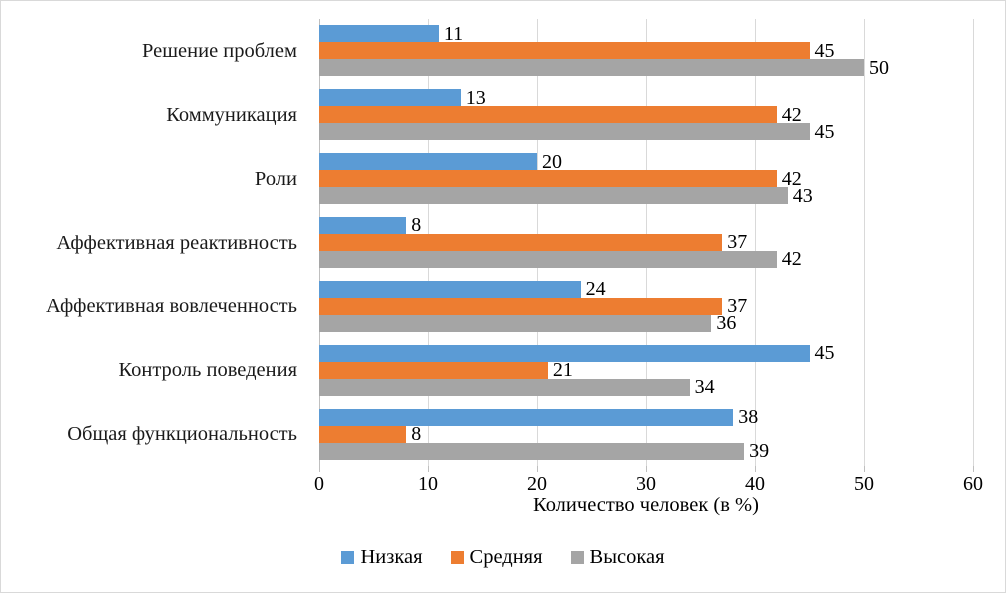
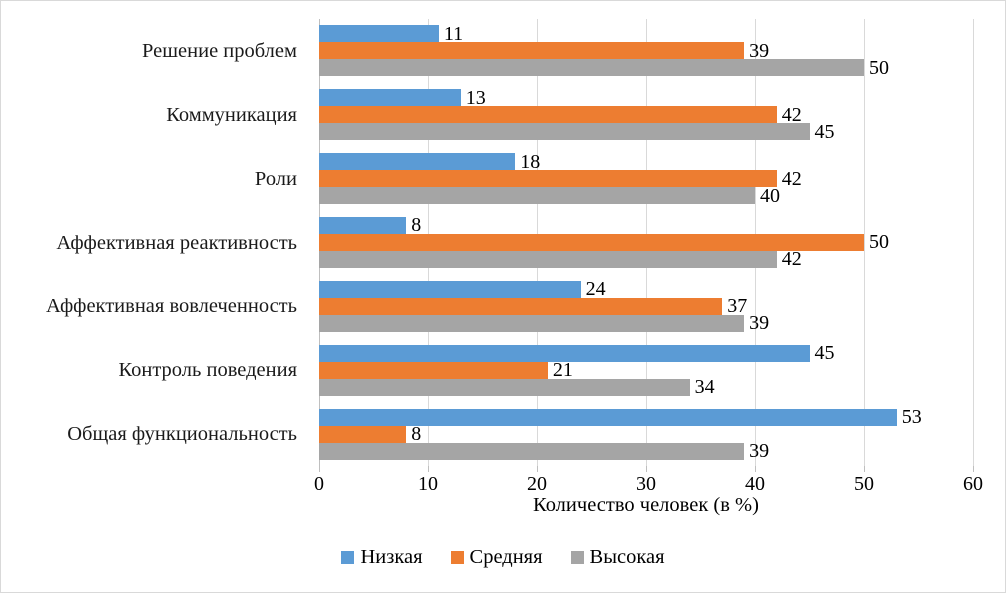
Средняя/Решение проблем: 45 -> 39
Низкая/Роли: 20 -> 18
Высокая/Роли: 43 -> 40
Средняя/Аффективная реактивность: 37 -> 50
Высокая/Аффективная вовлеченность: 36 -> 39
Низкая/Общая функциональность: 38 -> 53
